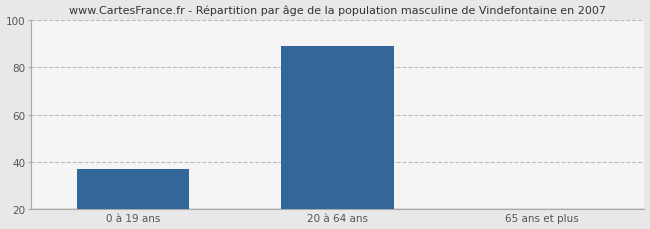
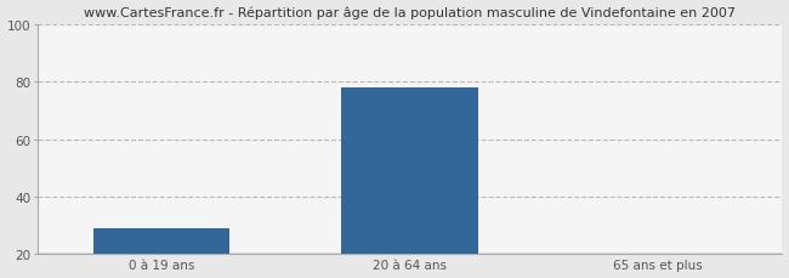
0 à 19 ans: 37 -> 29
20 à 64 ans: 89 -> 78
